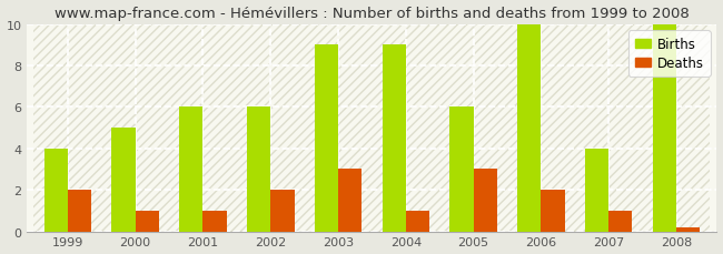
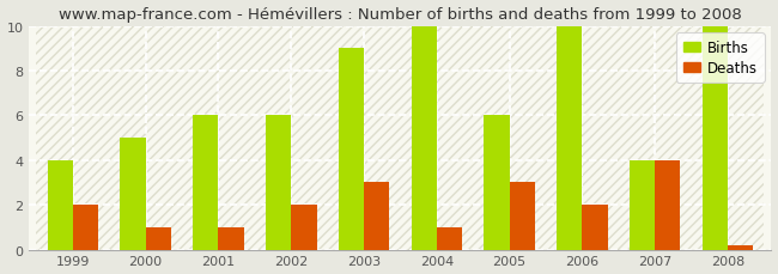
Births/2004: 9 -> 10
Deaths/2007: 1.0 -> 4.0
